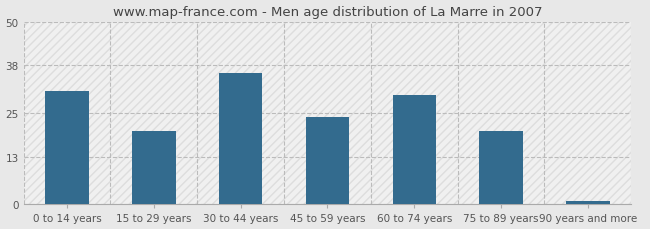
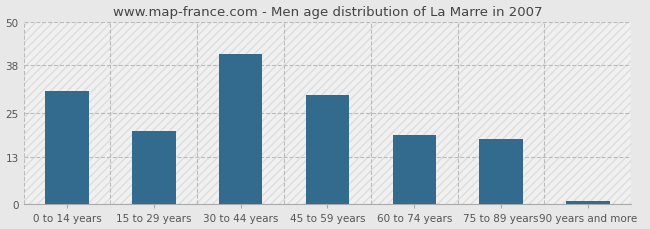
30 to 44 years: 36 -> 41
45 to 59 years: 24 -> 30
60 to 74 years: 30 -> 19
75 to 89 years: 20 -> 18
